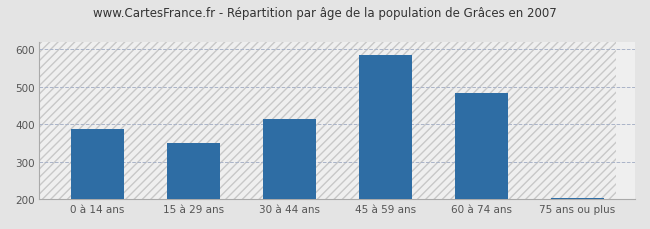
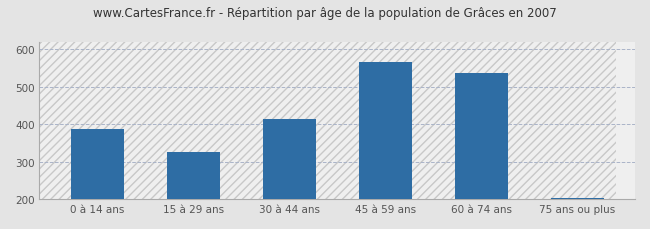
15 à 29 ans: 350 -> 325
45 à 59 ans: 583 -> 565
60 à 74 ans: 483 -> 535
